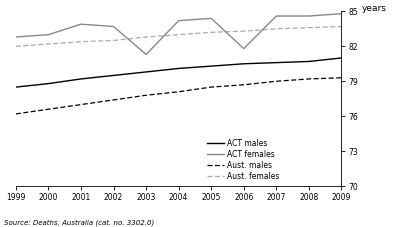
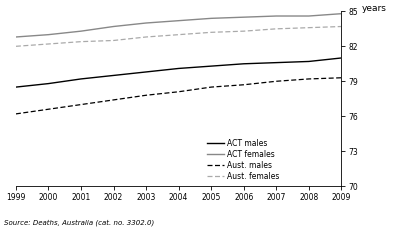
ACT females/2001: 83.9 -> 83.3
ACT females/2003: 81.3 -> 84.0
ACT females/2006: 81.8 -> 84.5
